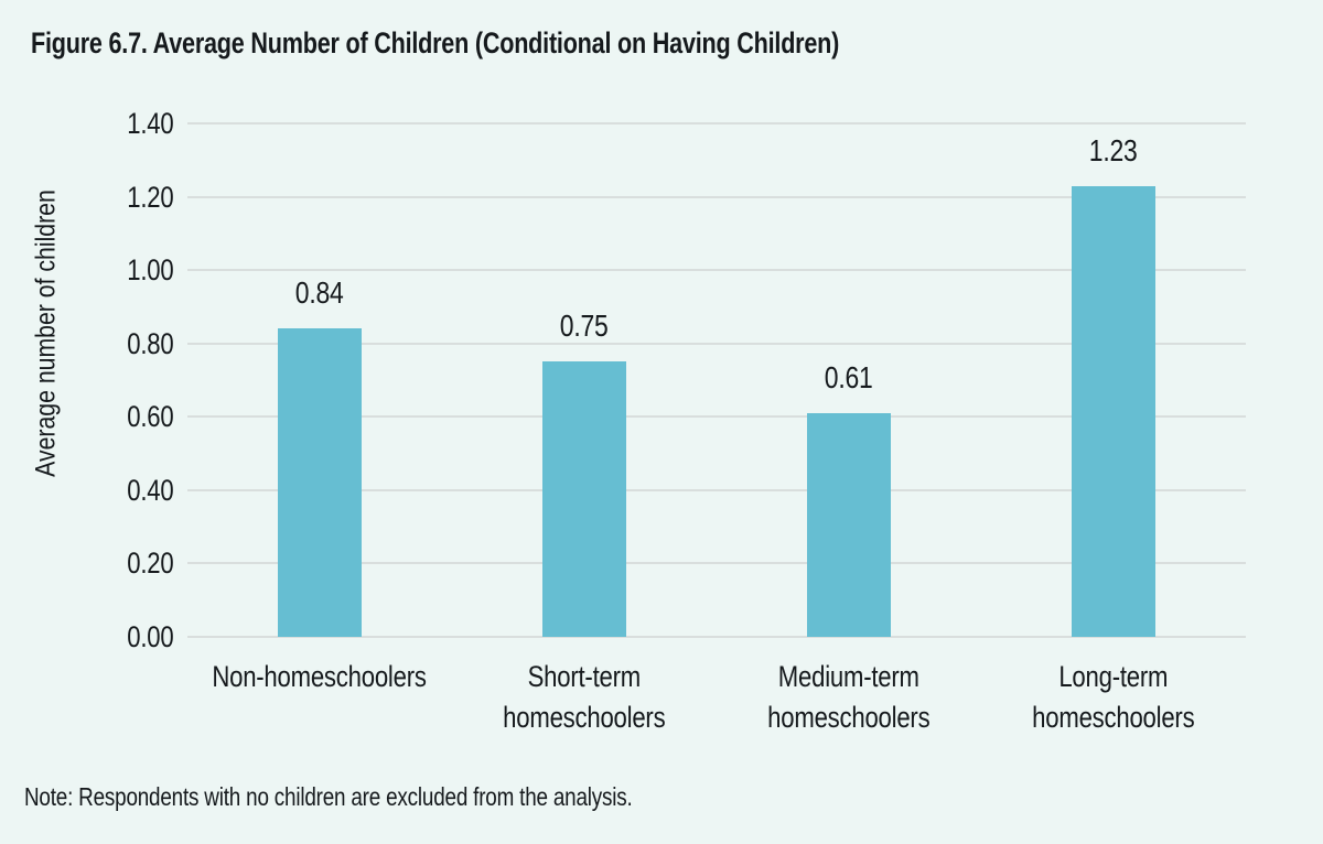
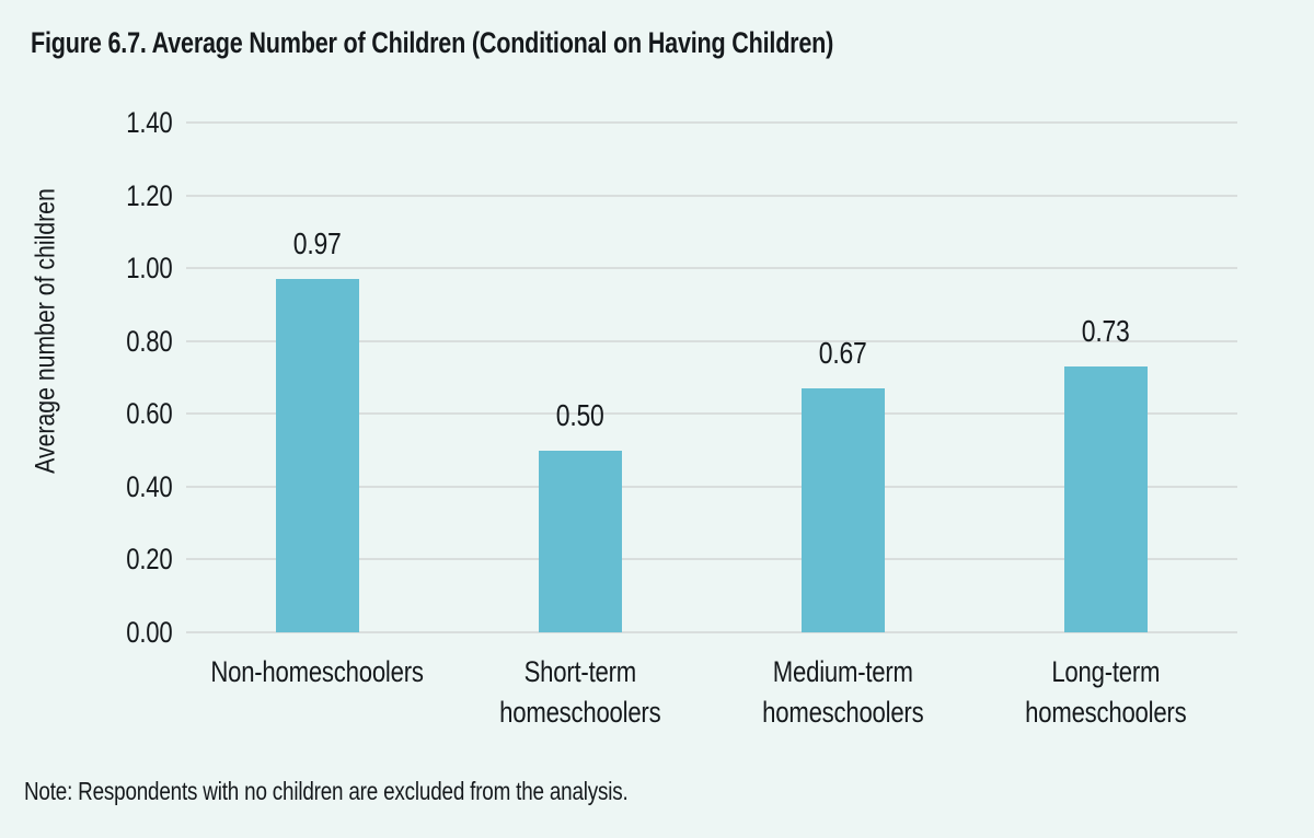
Non-homeschoolers: 0.84 -> 0.97
Short-term homeschoolers: 0.75 -> 0.50
Medium-term homeschoolers: 0.61 -> 0.67
Long-term homeschoolers: 1.23 -> 0.73
